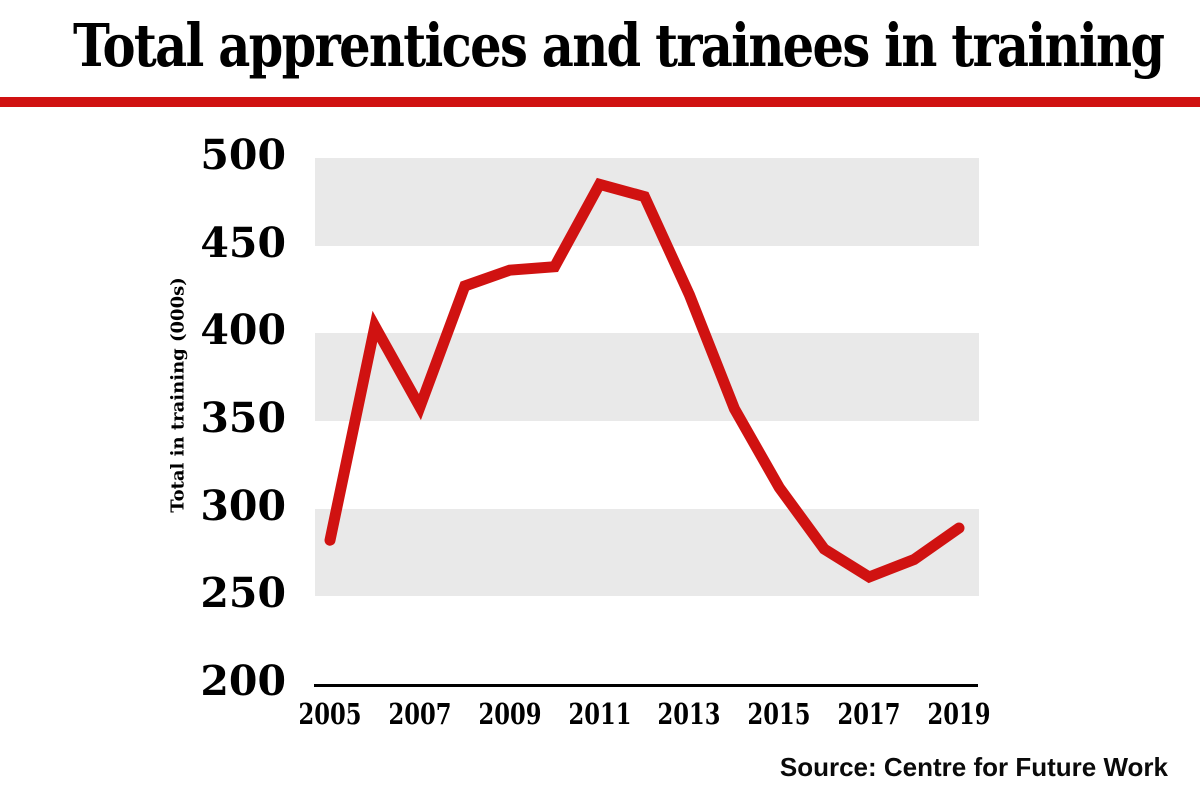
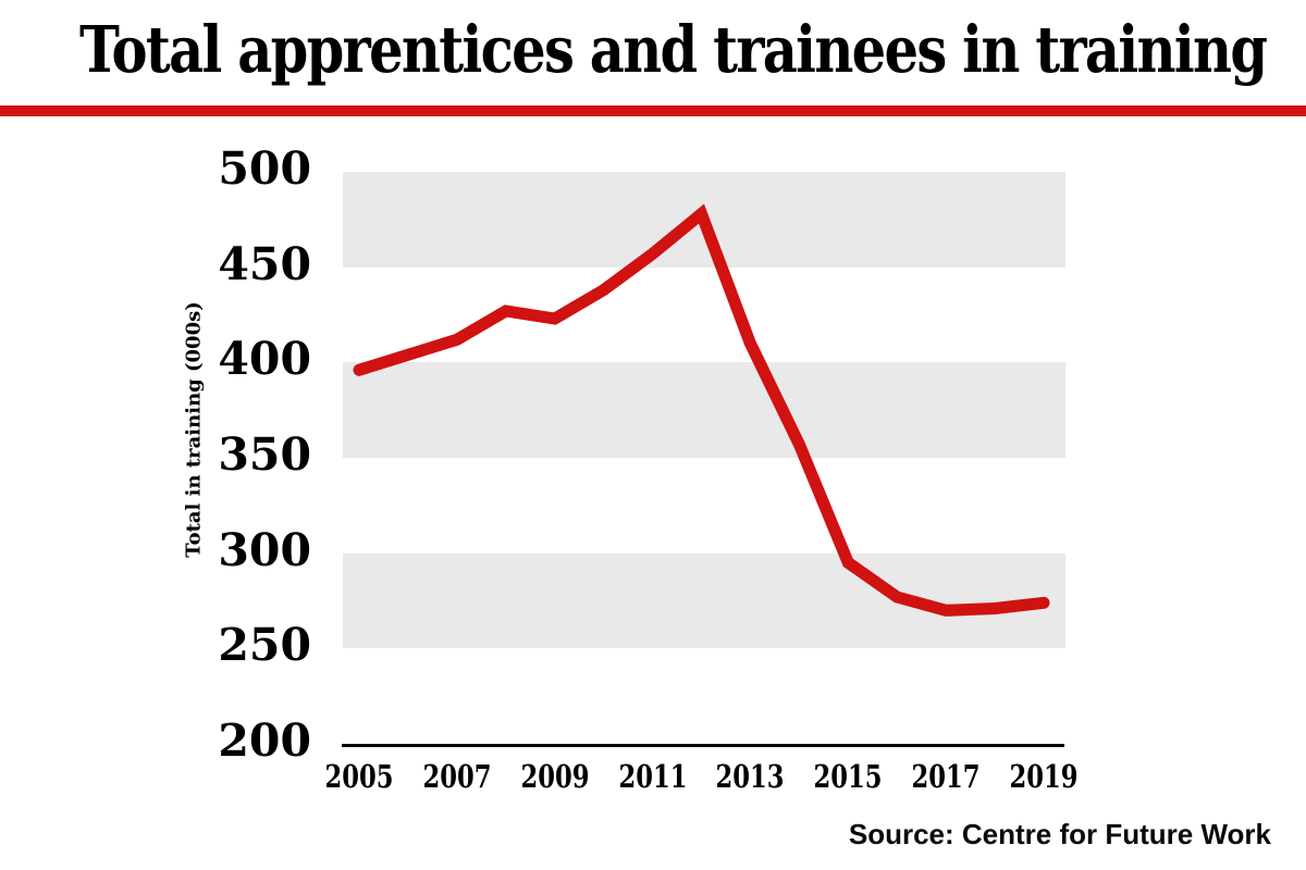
2005: 282 -> 396
2007: 358 -> 412
2009: 436 -> 423
2011: 485 -> 457
2013: 422 -> 410
2015: 312 -> 295
2017: 261 -> 270
2019: 289 -> 274
